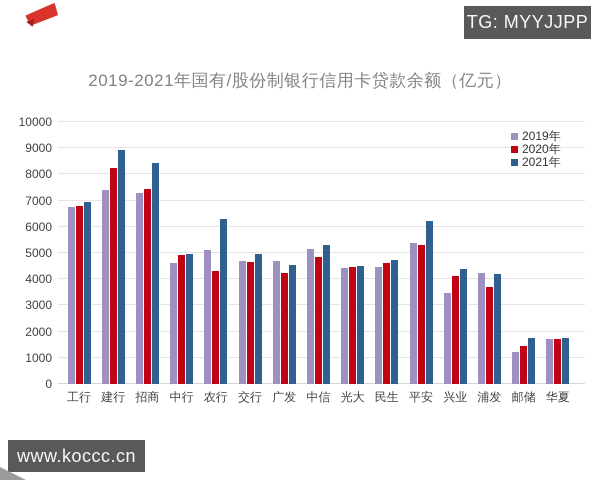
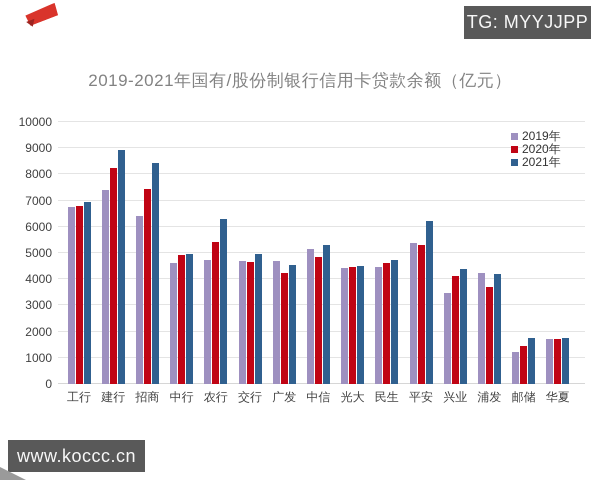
2019年/招商: 7300 -> 6400
2019年/农行: 5100 -> 4800
2020年/农行: 4300 -> 5400
